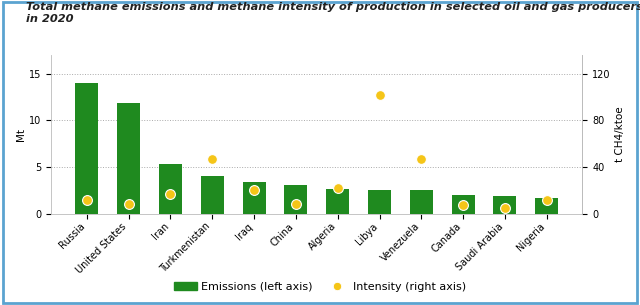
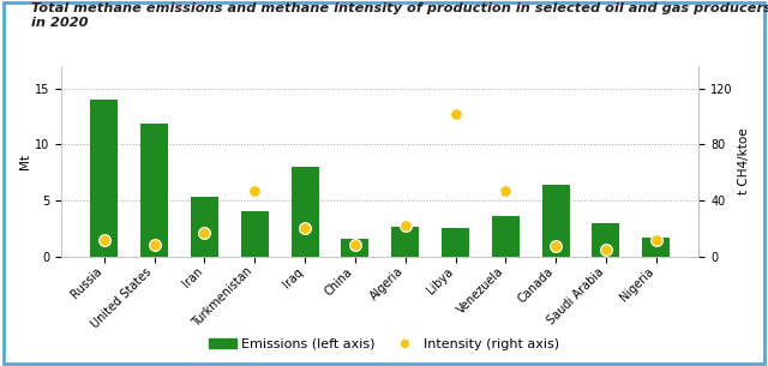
Emissions (left axis)/Iraq: 3.4 -> 8.0
Emissions (left axis)/China: 3.1 -> 1.6
Emissions (left axis)/Venezuela: 2.5 -> 3.6
Emissions (left axis)/Canada: 2.0 -> 6.4
Emissions (left axis)/Saudi Arabia: 1.9 -> 3.0
